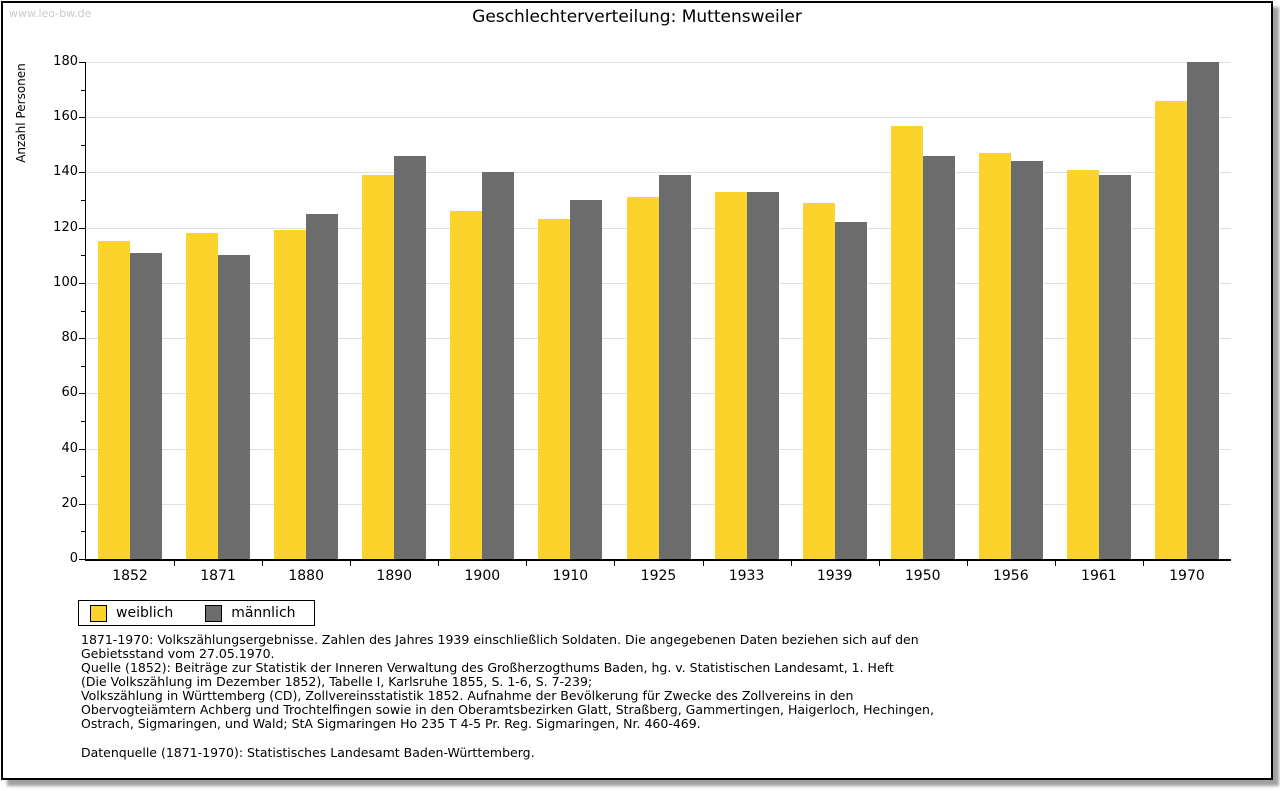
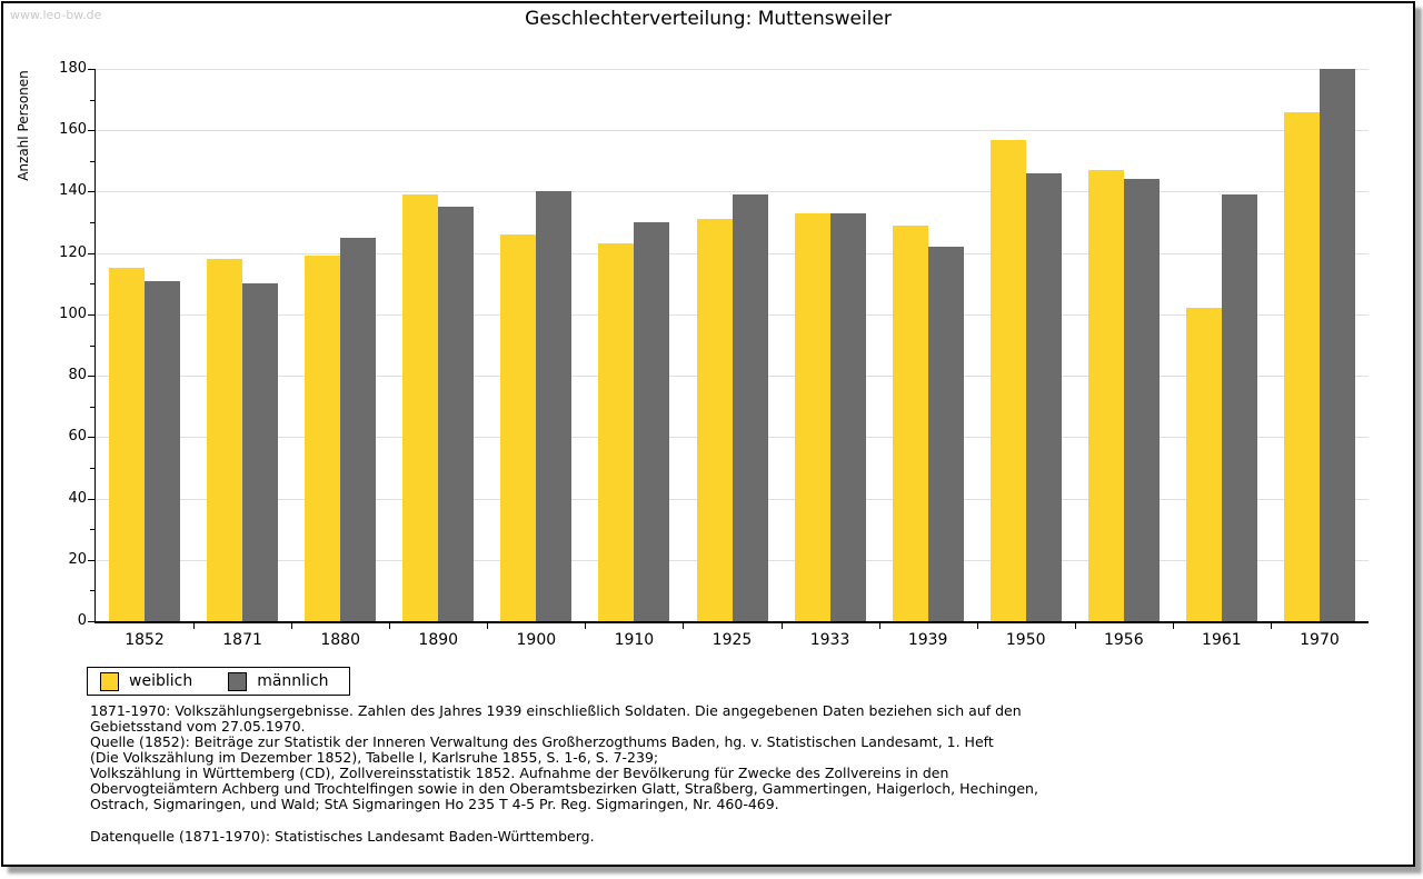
männlich/1890: 146 -> 135
weiblich/1961: 141 -> 102
